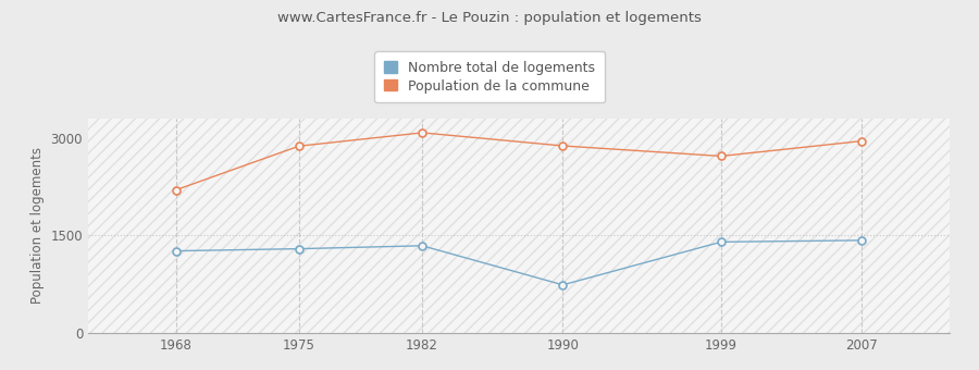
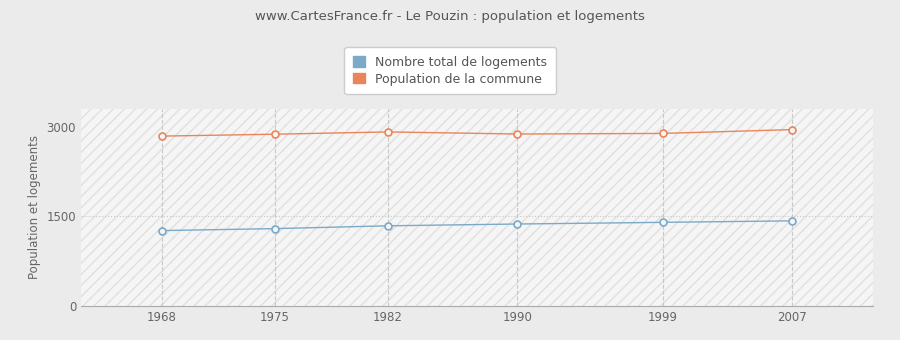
Population de la commune/1968: 2200 -> 2840
Population de la commune/1982: 3080 -> 2910
Nombre total de logements/1990: 740 -> 1370
Population de la commune/1999: 2720 -> 2890
